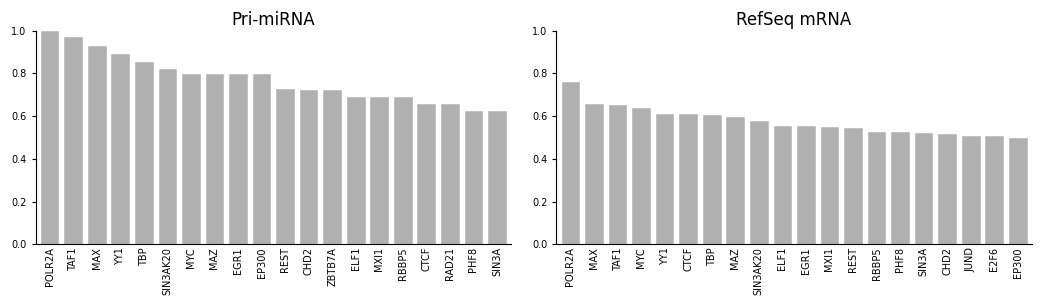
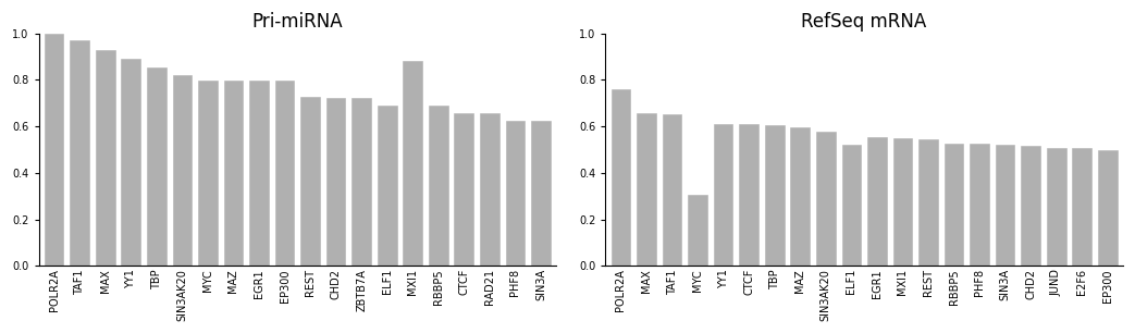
Pri-miRNA/MXI1: 0.690 -> 0.880
RefSeq mRNA/MYC: 0.638 -> 0.305
RefSeq mRNA/ELF1: 0.555 -> 0.520
